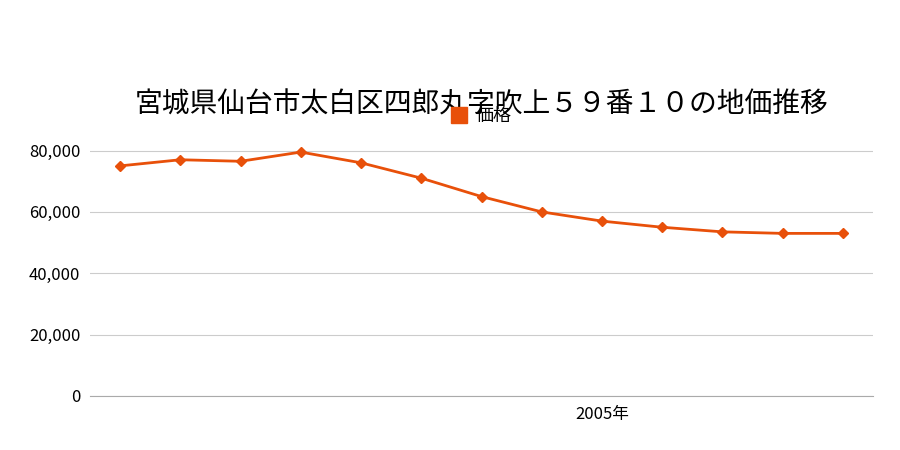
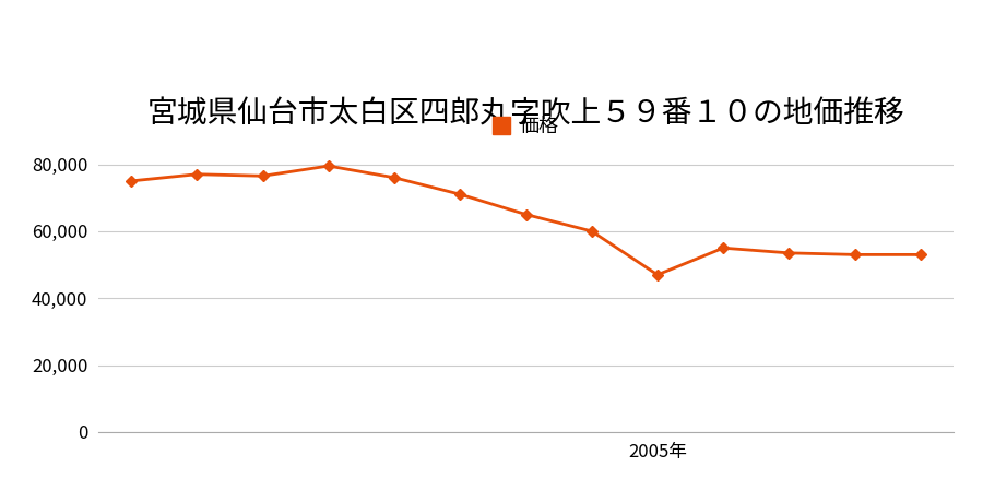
2005年: 57,000 -> 47,000
